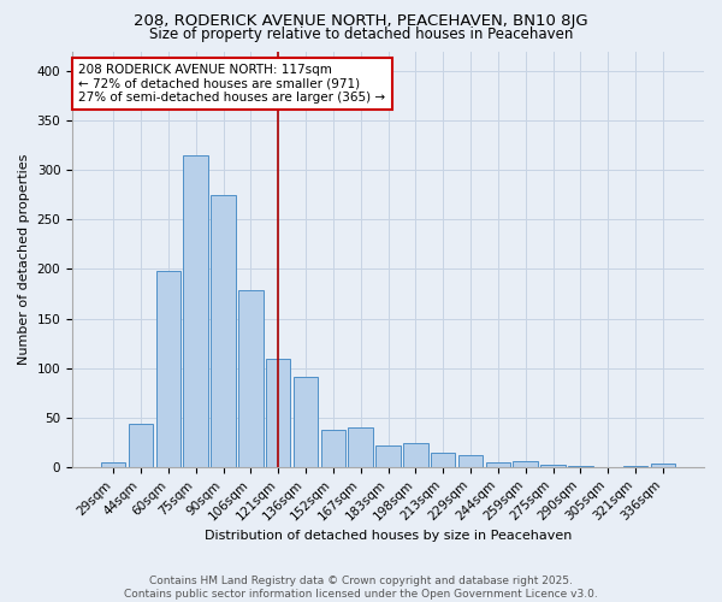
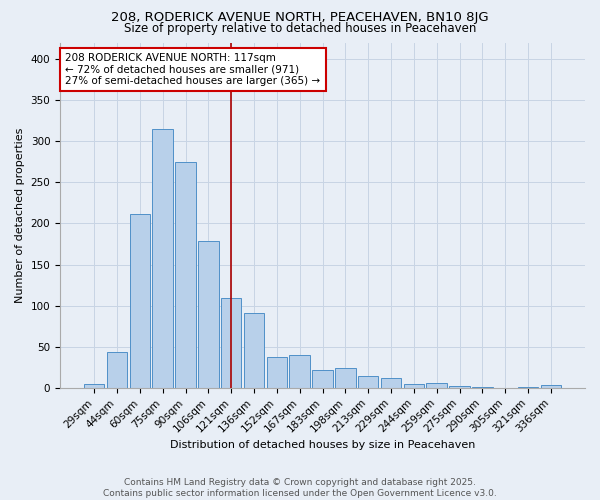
60sqm: 198 -> 211
